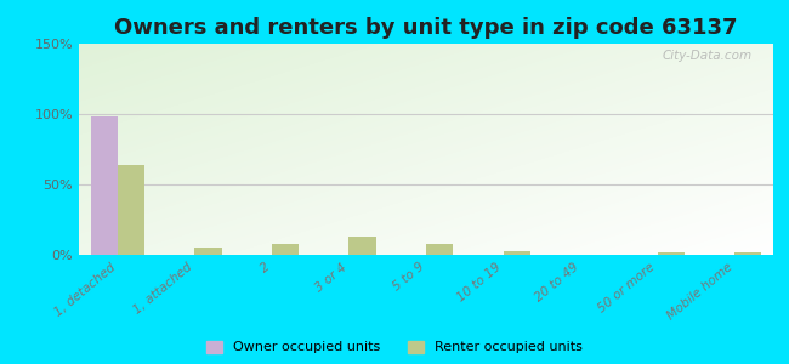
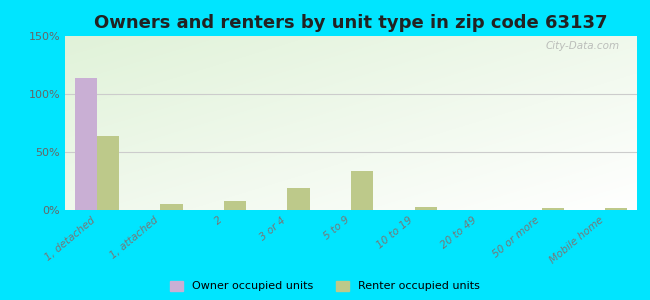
Owner occupied units/1, detached: 98% -> 114%
Renter occupied units/3 or 4: 13% -> 19%
Renter occupied units/5 to 9: 8% -> 34%
